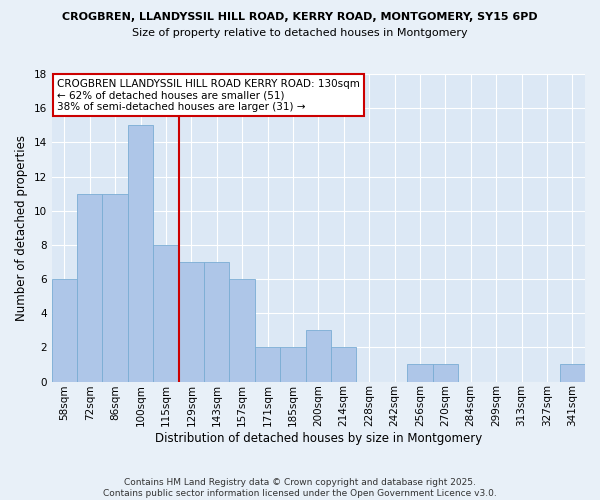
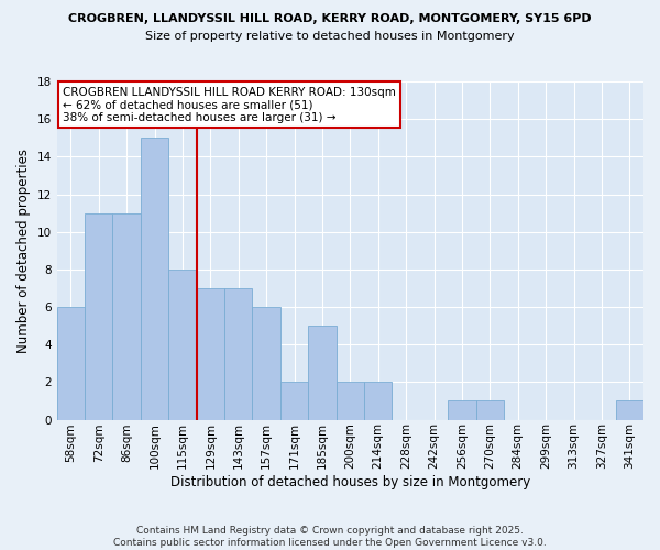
185sqm: 2 -> 5
200sqm: 3 -> 2
